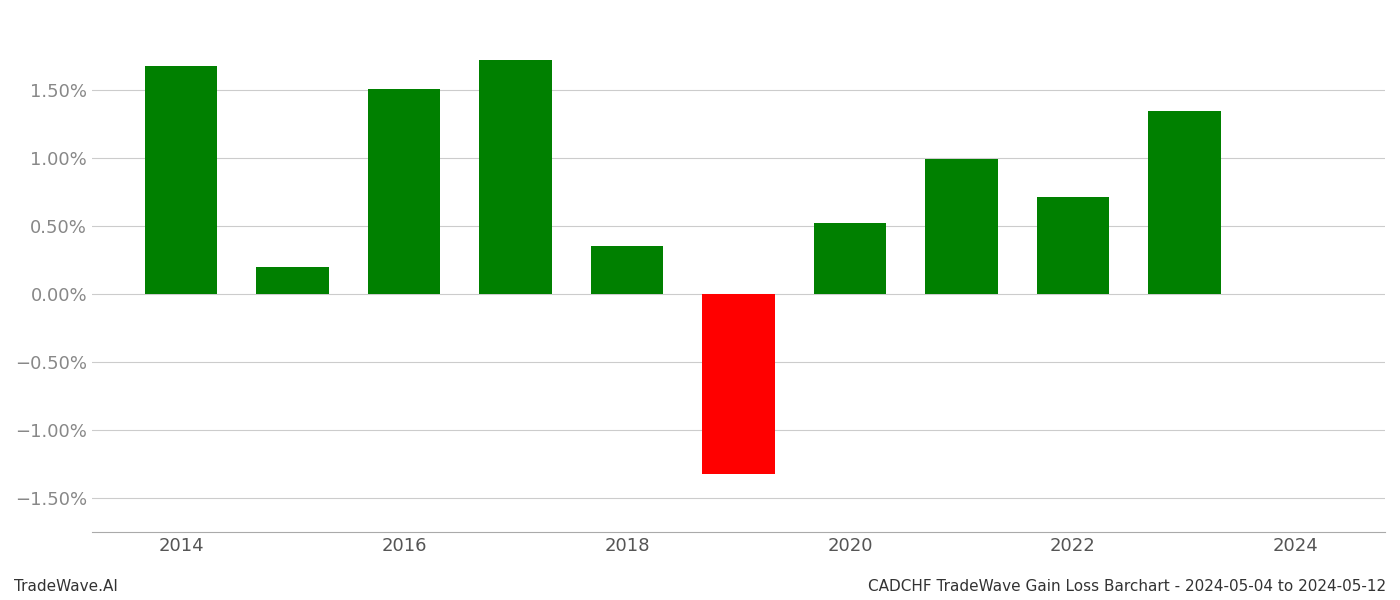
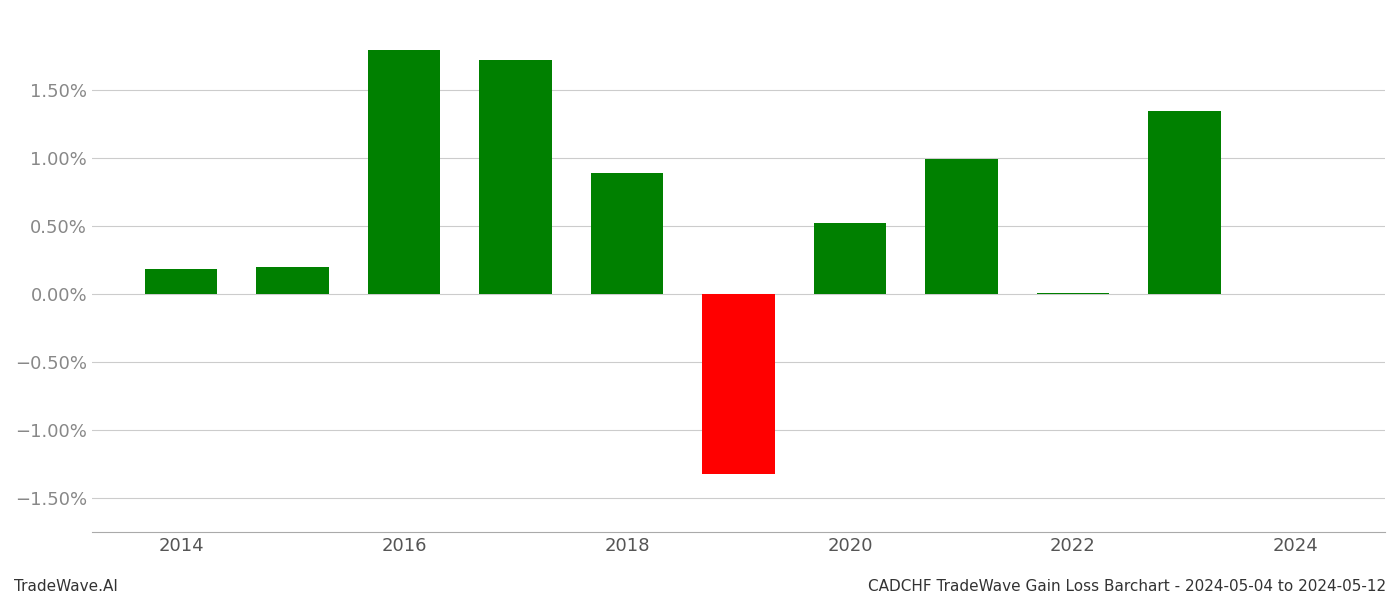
2014: 1.67% -> 0.18%
2016: 1.50% -> 1.79%
2018: 0.35% -> 0.89%
2022: 0.71% -> 0.01%
